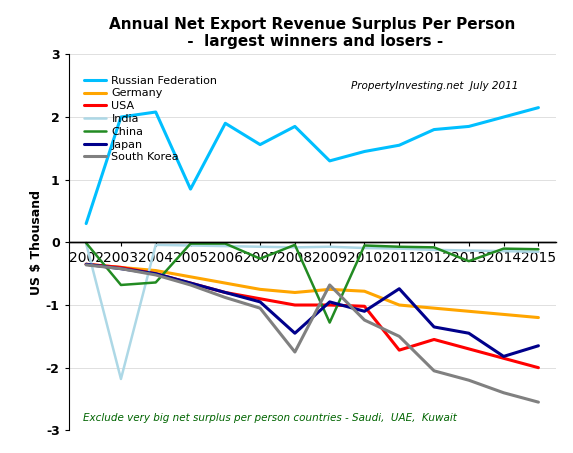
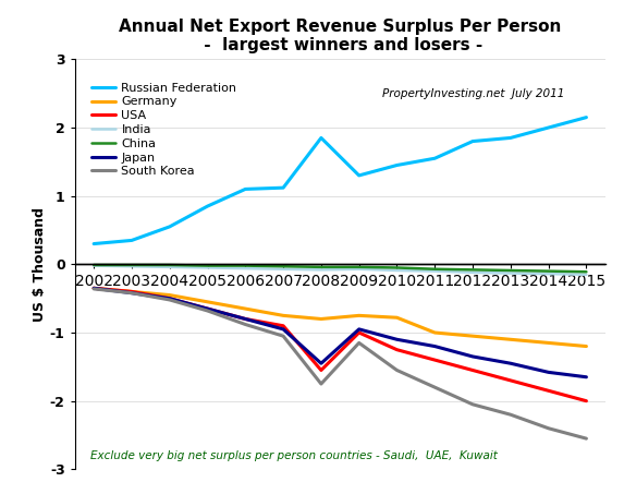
Russian Federation/2003: 2.00 -> 0.35
India/2003: -2.18 -> -0.03
China/2003: -0.68 -> -0.01
Russian Federation/2004: 2.08 -> 0.55
China/2004: -0.64 -> -0.01
Russian Federation/2006: 1.90 -> 1.10
Russian Federation/2007: 1.56 -> 1.12
China/2007: -0.26 -> -0.03
USA/2008: -1.00 -> -1.55
China/2009: -1.28 -> -0.04
South Korea/2009: -0.68 -> -1.15
USA/2010: -1.02 -> -1.25
South Korea/2010: -1.24 -> -1.55
USA/2011: -1.72 -> -1.40
Japan/2011: -0.74 -> -1.20
South Korea/2011: -1.50 -> -1.80
China/2013: -0.30 -> -0.09
Japan/2014: -1.82 -> -1.58
